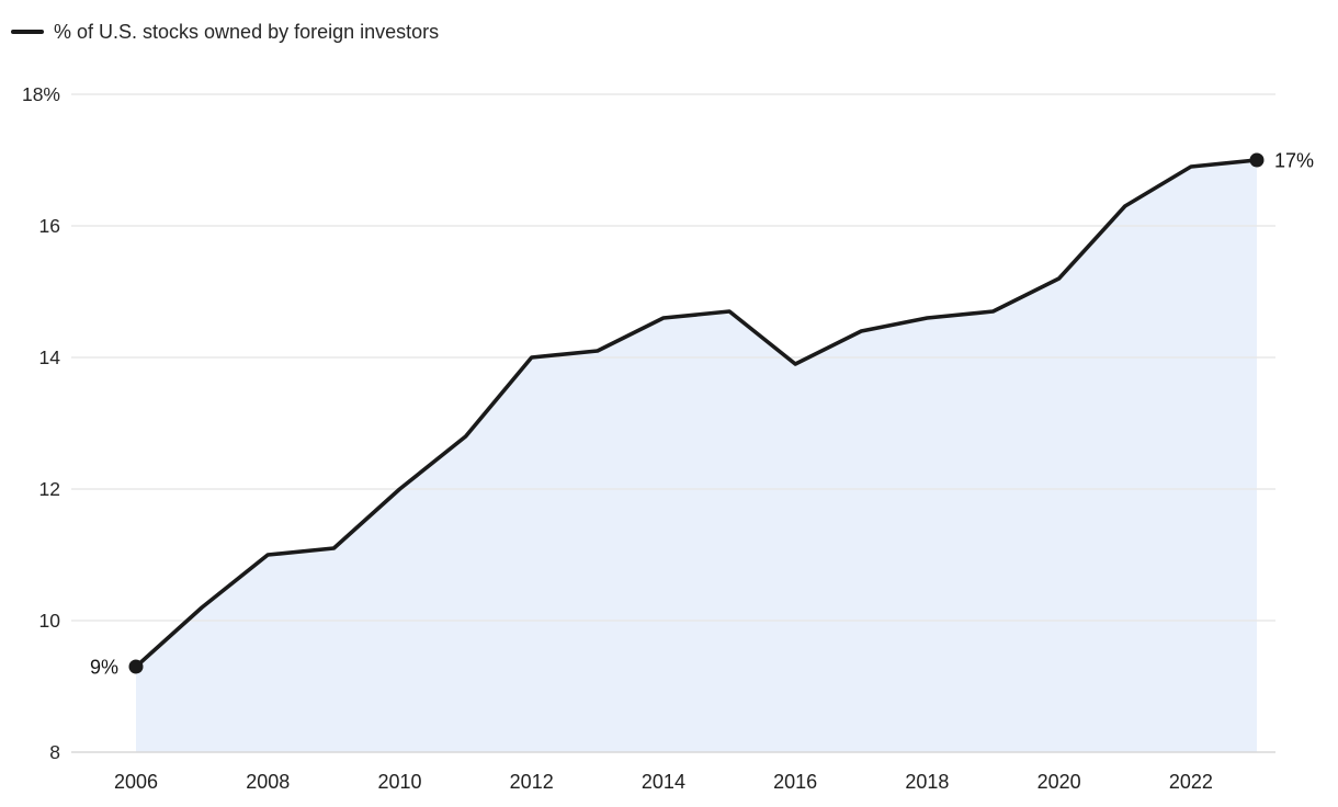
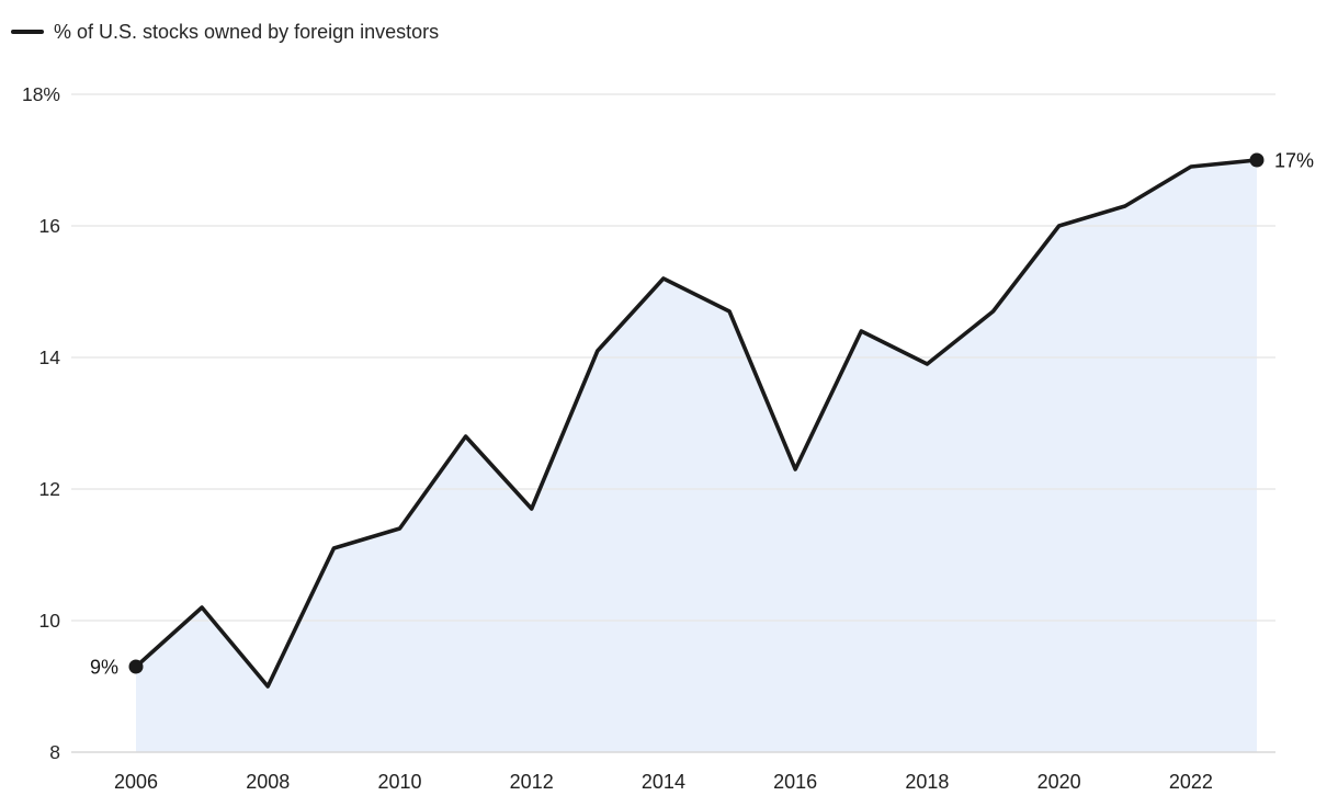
2008: 11.0% -> 9.0%
2010: 12.0% -> 11.4%
2012: 14.0% -> 11.7%
2014: 14.6% -> 15.2%
2016: 13.9% -> 12.3%
2018: 14.6% -> 13.9%
2020: 15.2% -> 16.0%
